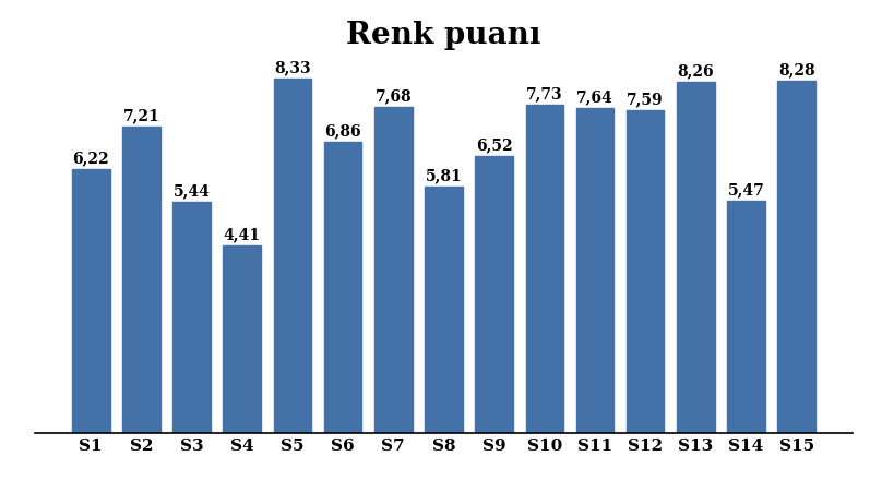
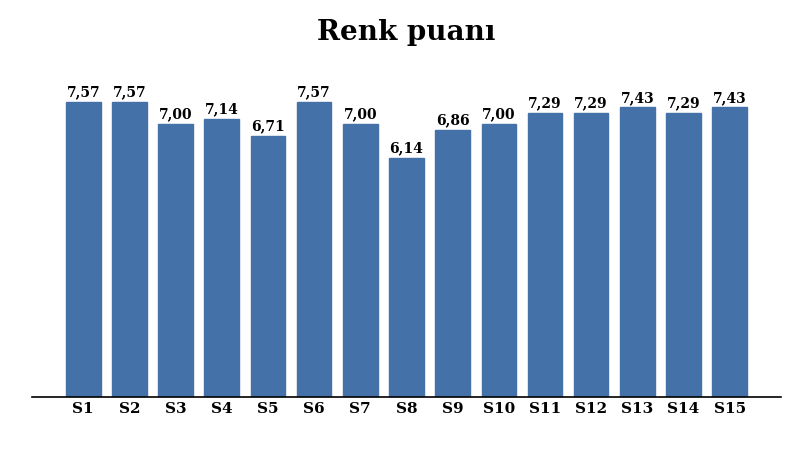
S1: 6,22 -> 7,57
S2: 7,21 -> 7,57
S3: 5,44 -> 7,00
S4: 4,41 -> 7,14
S5: 8,33 -> 6,71
S6: 6,86 -> 7,57
S7: 7,68 -> 7,00
S8: 5,81 -> 6,14
S9: 6,52 -> 6,86
S10: 7,73 -> 7,00
S11: 7,64 -> 7,29
S12: 7,59 -> 7,29
S13: 8,26 -> 7,43
S14: 5,47 -> 7,29
S15: 8,28 -> 7,43
